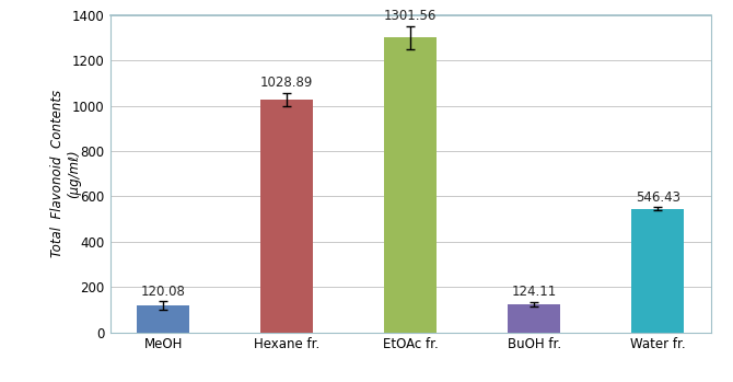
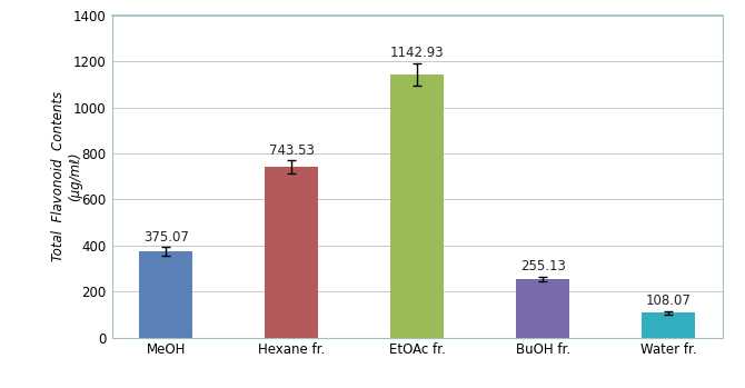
MeOH: 120.08 -> 375.07
Hexane fr.: 1028.89 -> 743.53
EtOAc fr.: 1301.56 -> 1142.93
BuOH fr.: 124.11 -> 255.13
Water fr.: 546.43 -> 108.07
